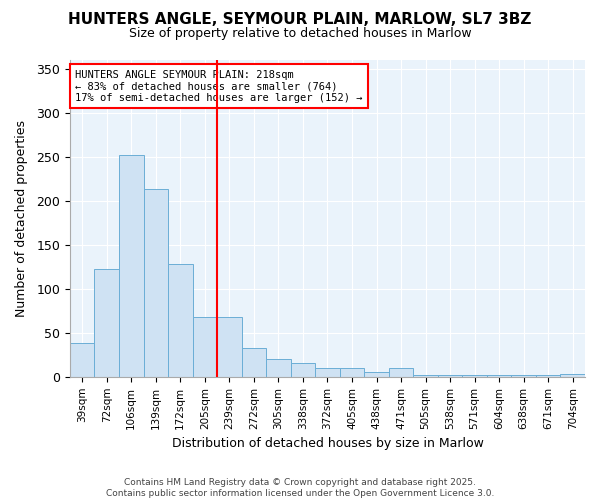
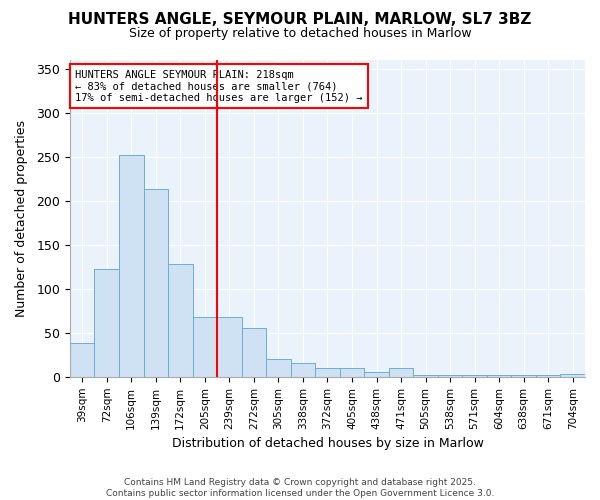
272sqm: 33 -> 56
